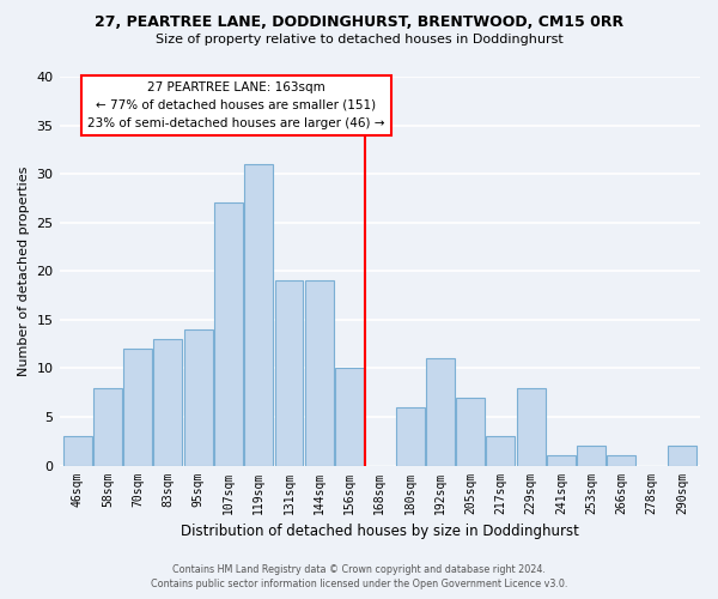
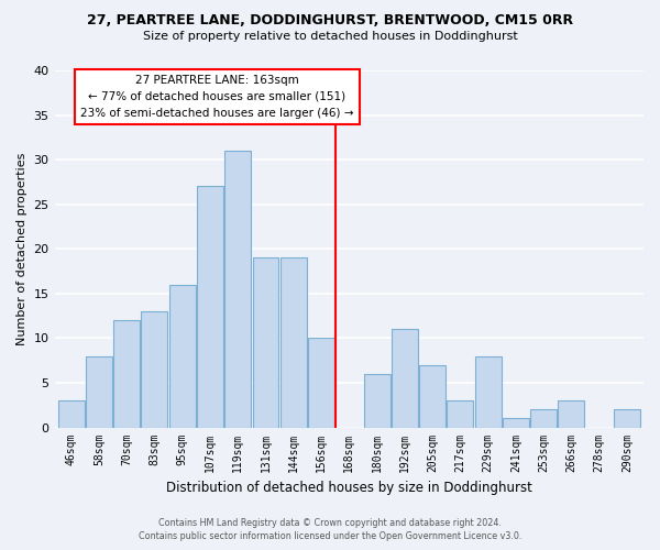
95sqm: 14 -> 16
266sqm: 1 -> 3
